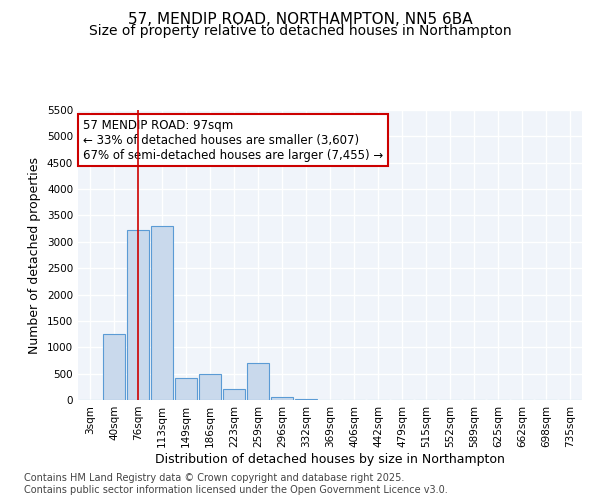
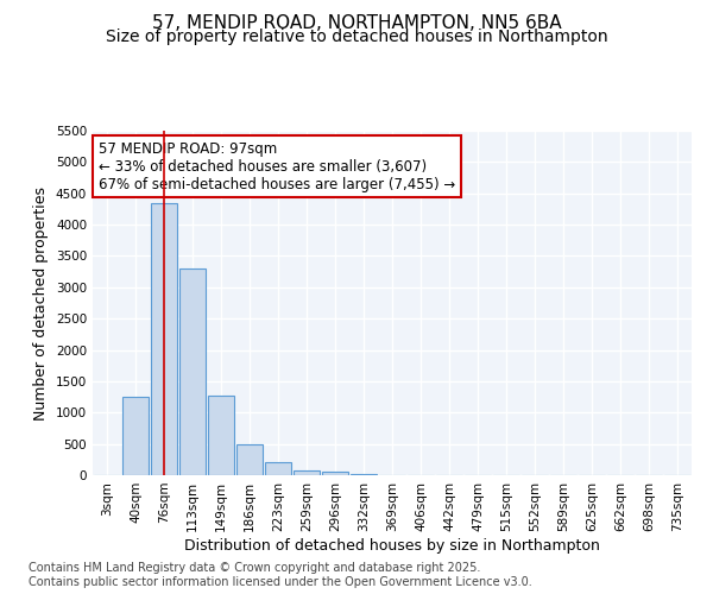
76sqm: 3220 -> 4350
149sqm: 420 -> 1280
259sqm: 700 -> 80
